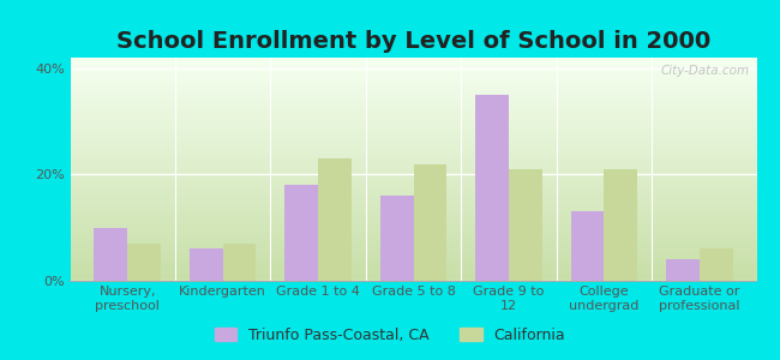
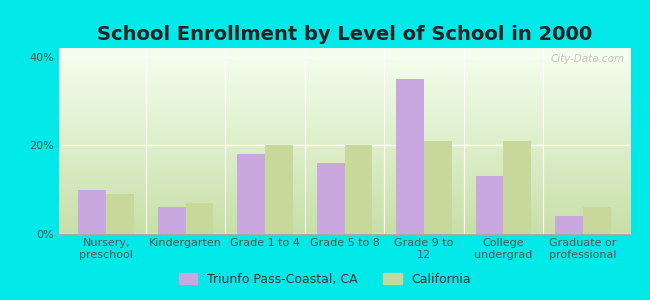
California/Nursery, preschool: 7% -> 9%
California/Grade 1 to 4: 23% -> 20%
California/Grade 5 to 8: 22% -> 20%
